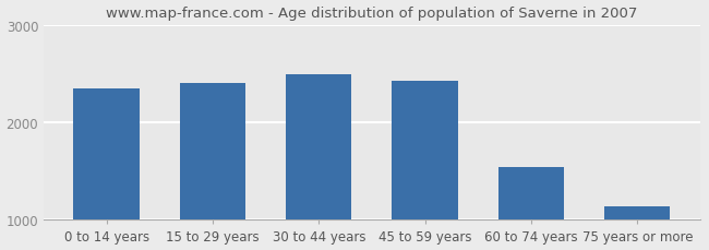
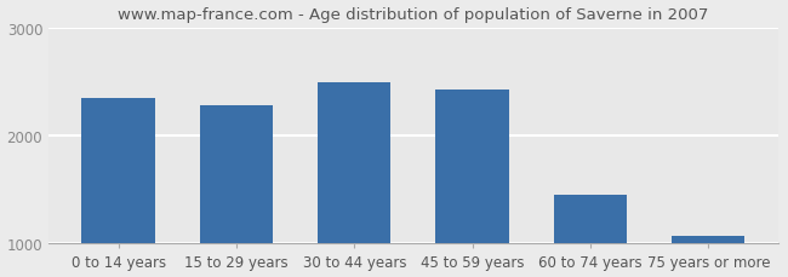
15 to 29 years: 2400 -> 2280
60 to 74 years: 1540 -> 1450
75 years or more: 1140 -> 1080
